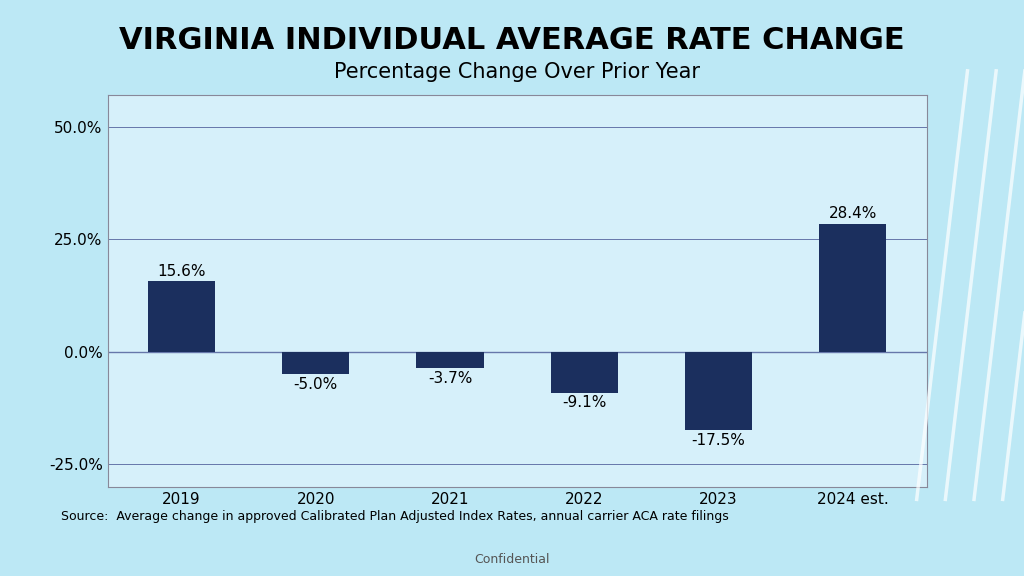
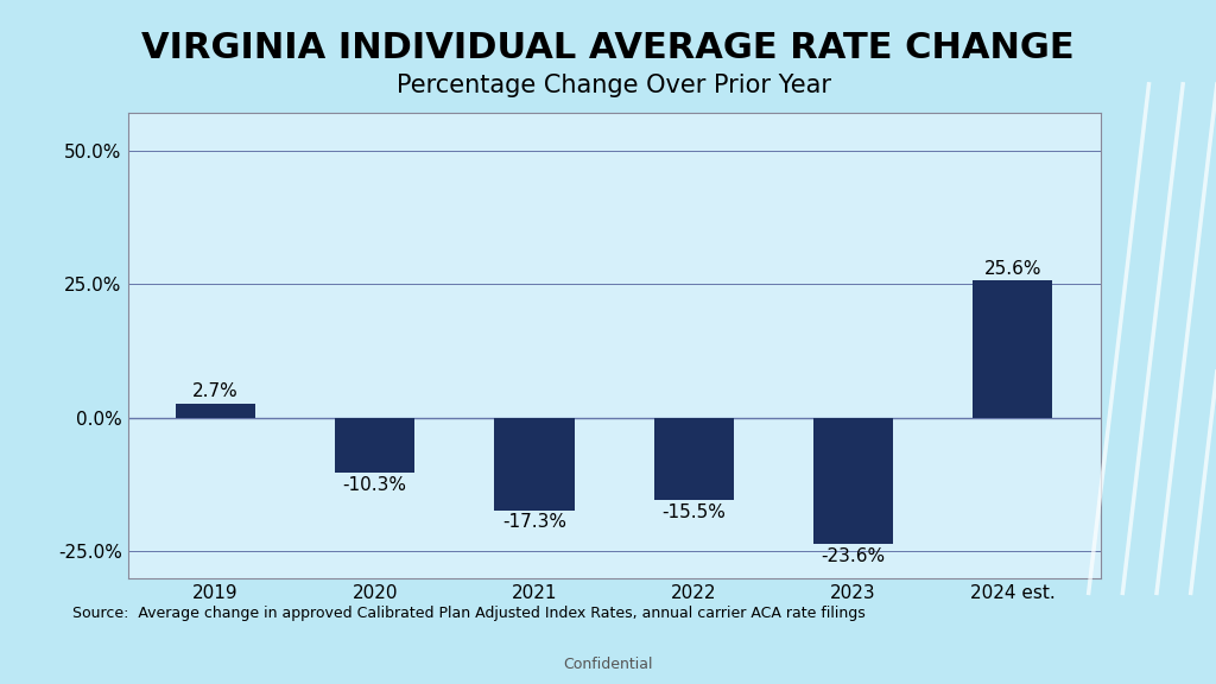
2019: 15.6% -> 2.7%
2020: -5.0% -> -10.3%
2021: -3.7% -> -17.3%
2022: -9.1% -> -15.5%
2023: -17.5% -> -23.6%
2024 est.: 28.4% -> 25.6%
